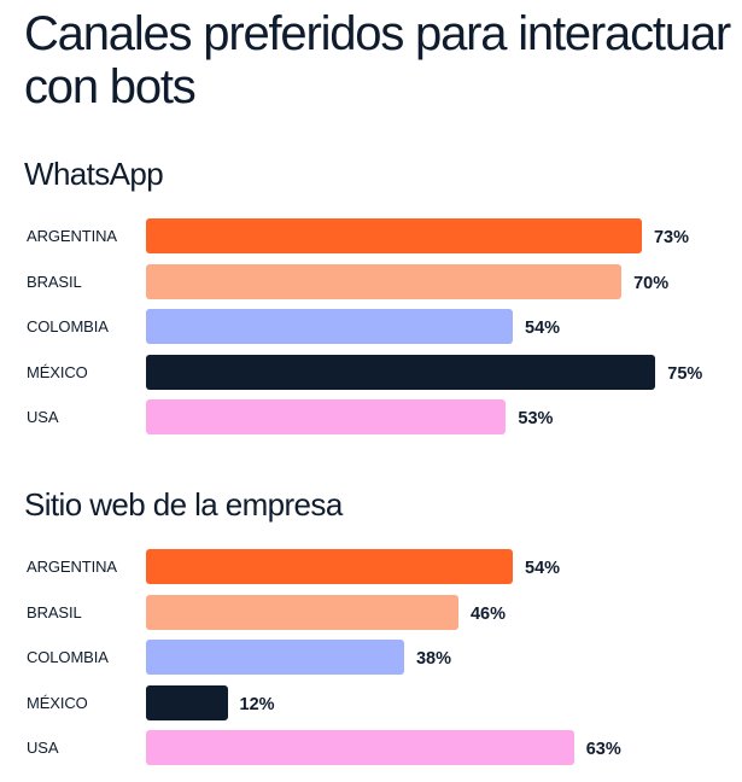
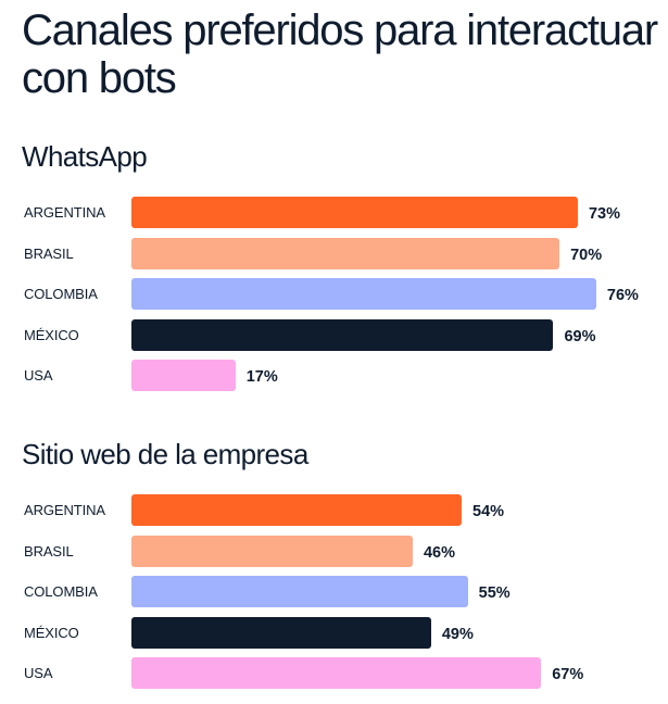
WhatsApp/COLOMBIA: 54% -> 76%
WhatsApp/MÉXICO: 75% -> 69%
WhatsApp/USA: 53% -> 17%
Sitio web de la empresa/COLOMBIA: 38% -> 55%
Sitio web de la empresa/MÉXICO: 12% -> 49%
Sitio web de la empresa/USA: 63% -> 67%
